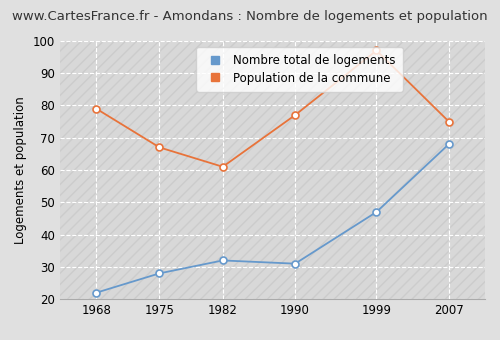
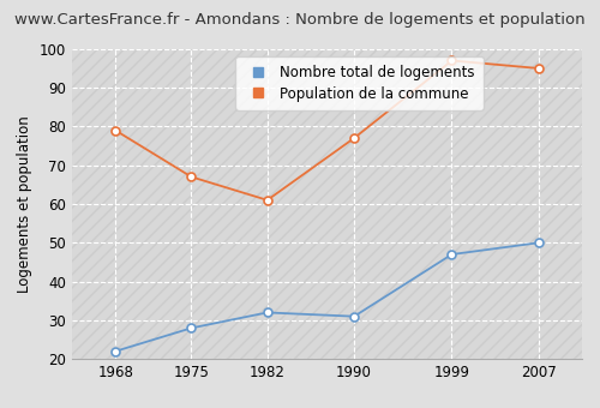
Nombre total de logements/2007: 68 -> 50
Population de la commune/2007: 75 -> 95
